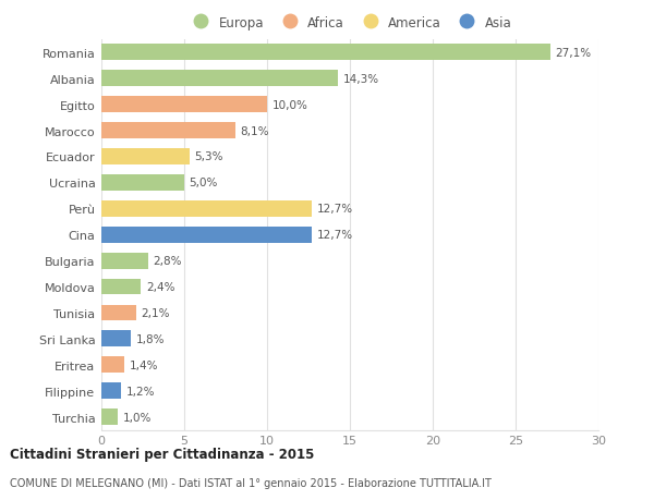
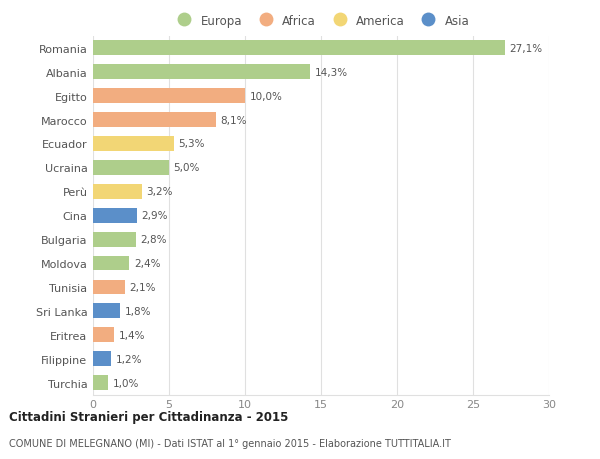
Perù: 12,7% -> 3,2%
Cina: 12,7% -> 2,9%
